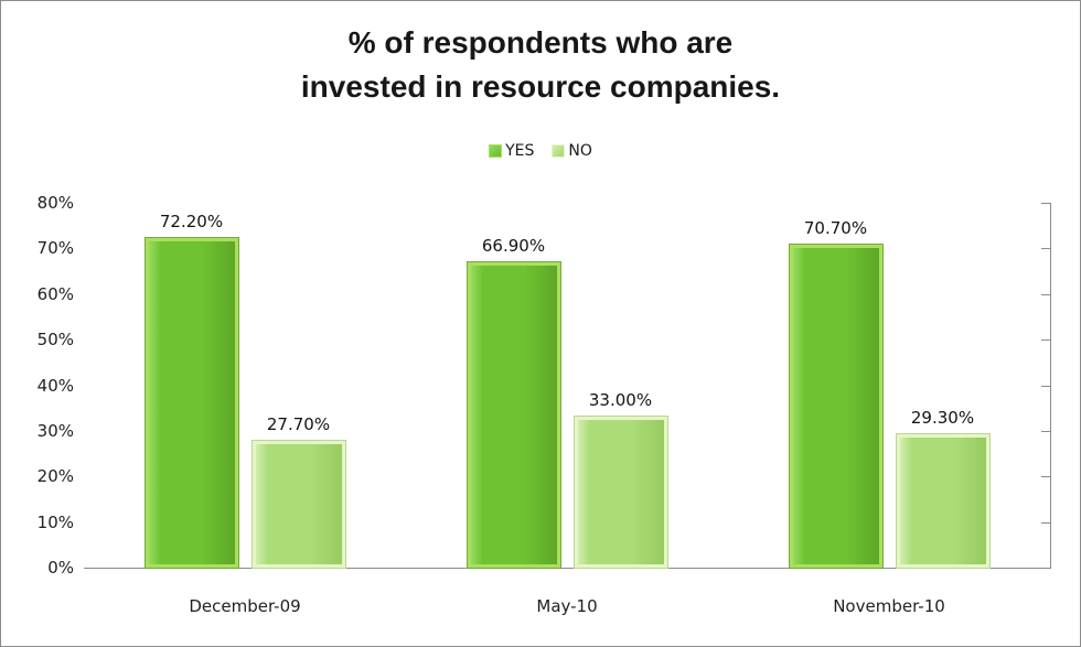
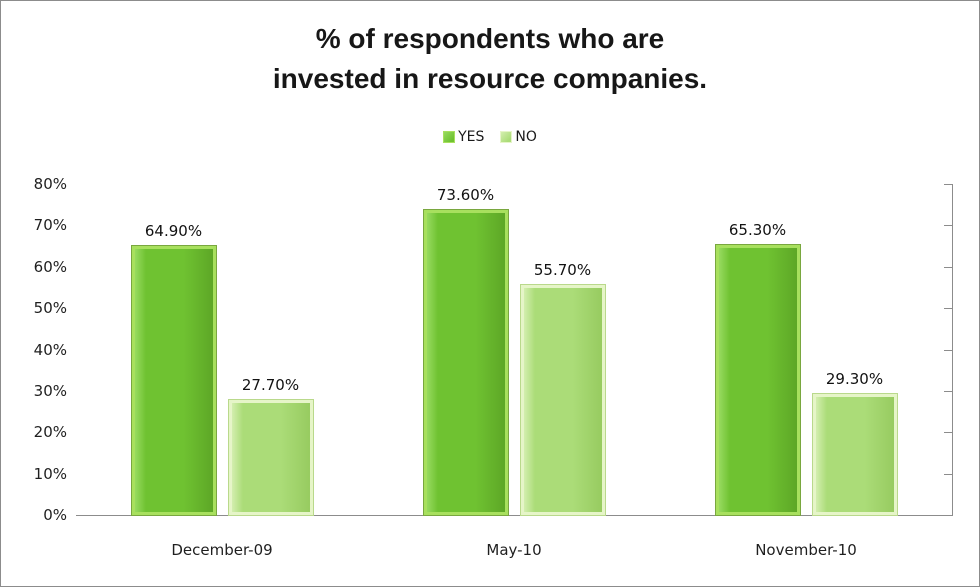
YES/December-09: 72.20% -> 64.90%
YES/May-10: 66.90% -> 73.60%
NO/May-10: 33.00% -> 55.70%
YES/November-10: 70.70% -> 65.30%
